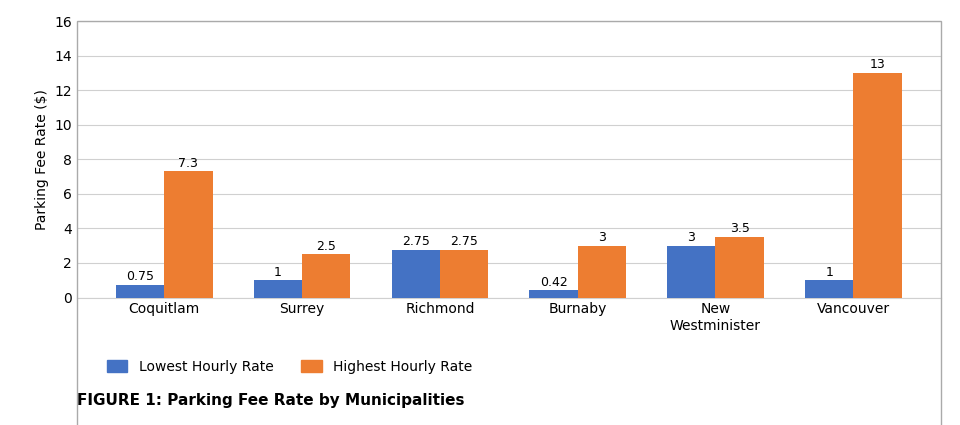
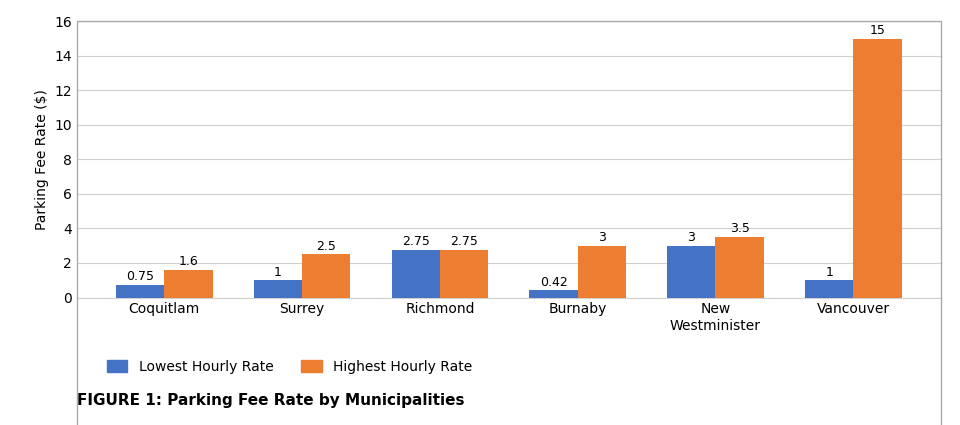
Highest Hourly Rate/Coquitlam: 7.3 -> 1.6
Highest Hourly Rate/Vancouver: 13 -> 15
